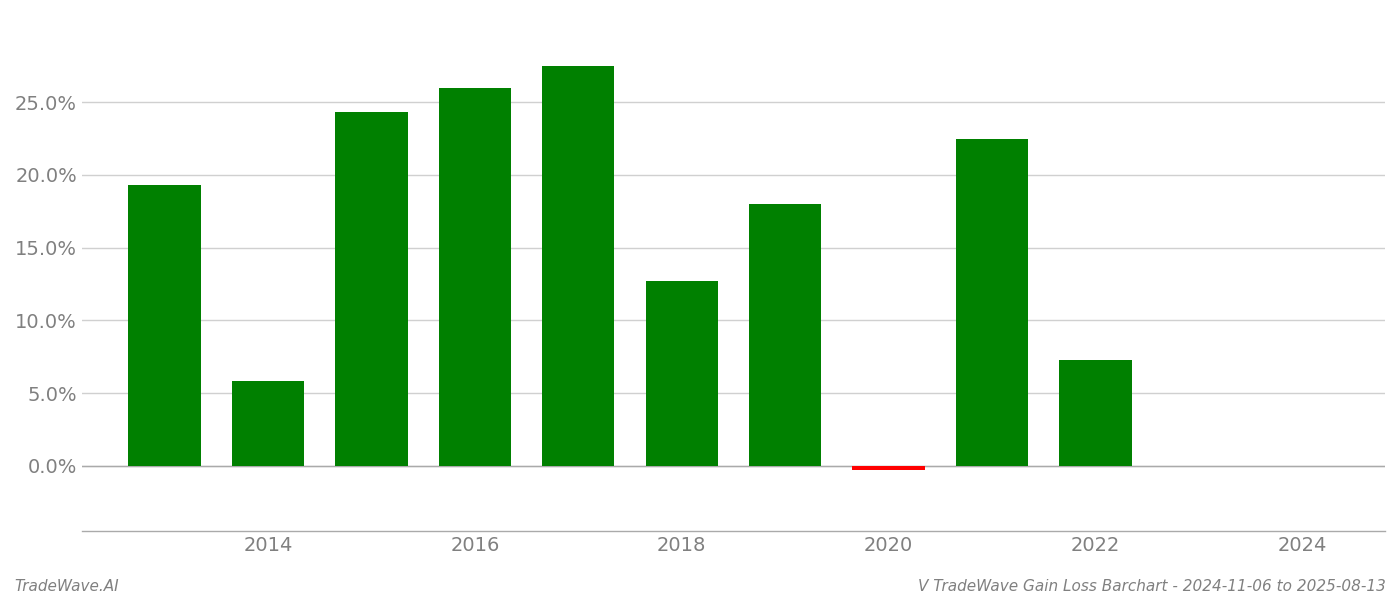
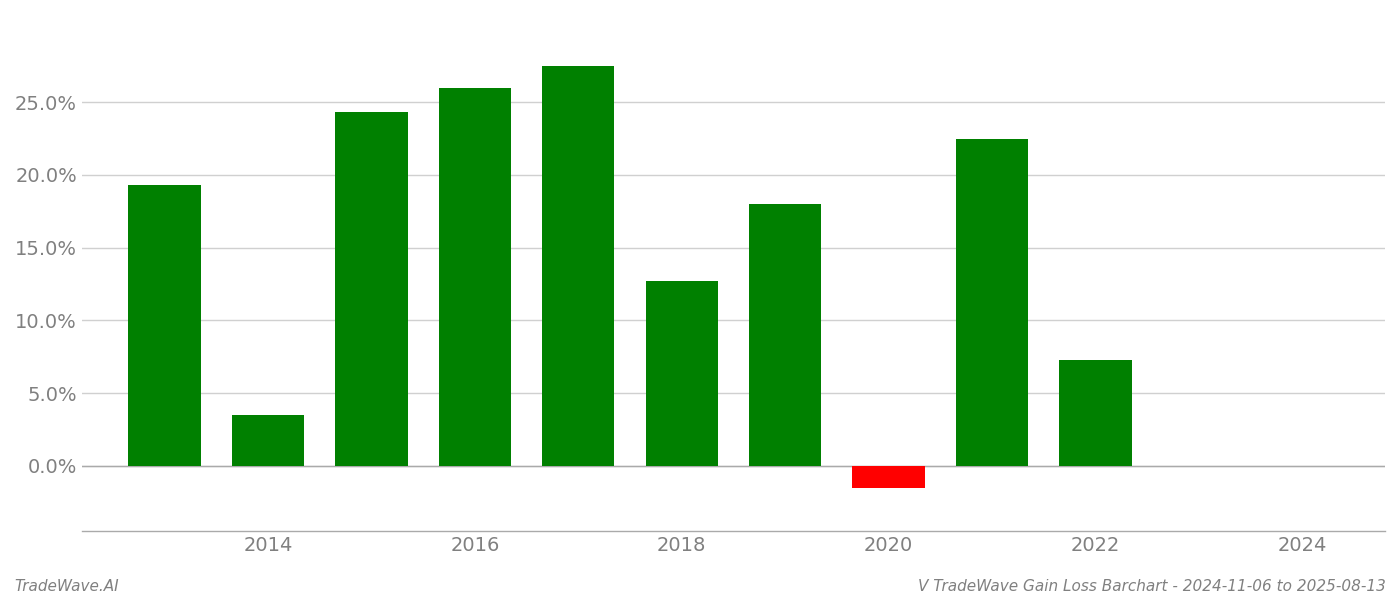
2014: 5.8% -> 3.5%
2020: -0.3% -> -1.5%
